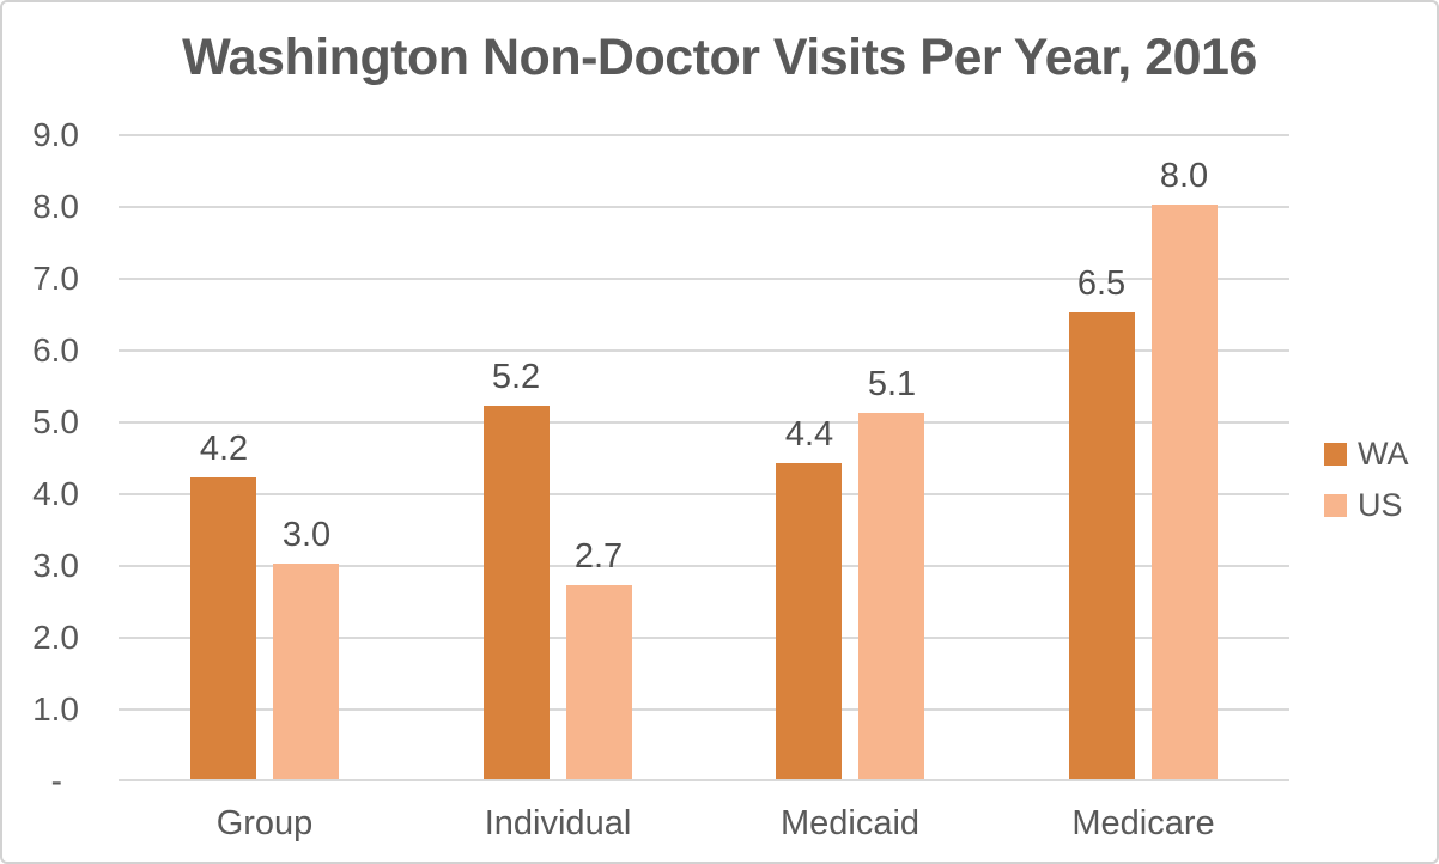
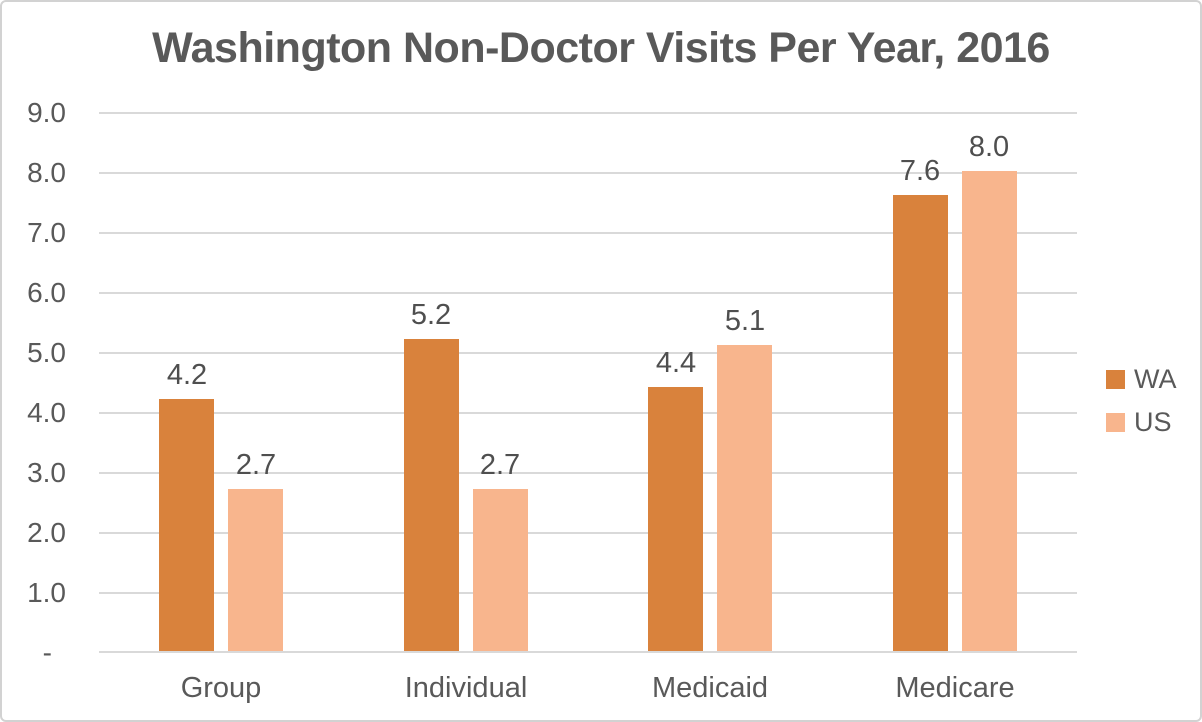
US/Group: 3.0 -> 2.7
WA/Medicare: 6.5 -> 7.6
